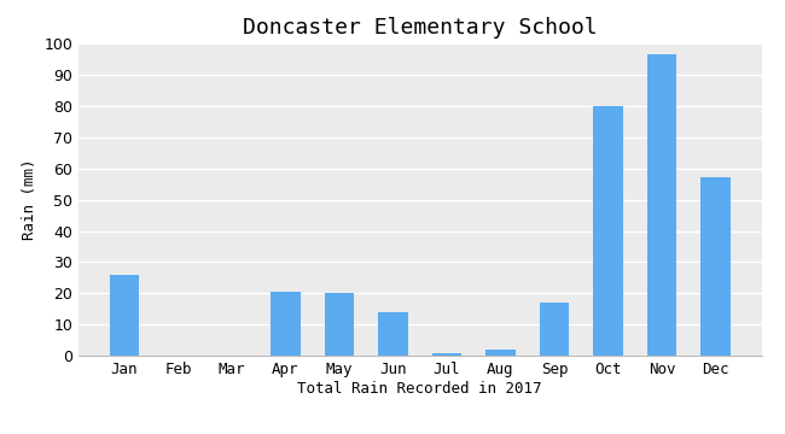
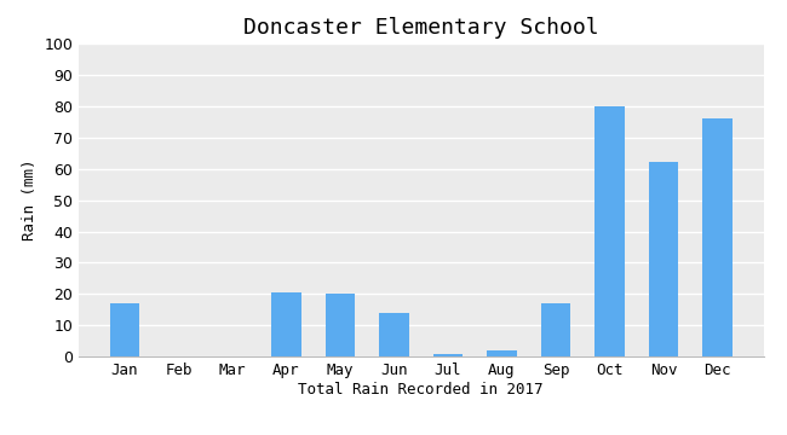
Jan: 26.0 -> 17.0
Nov: 96.5 -> 62.0
Dec: 57.0 -> 76.0
